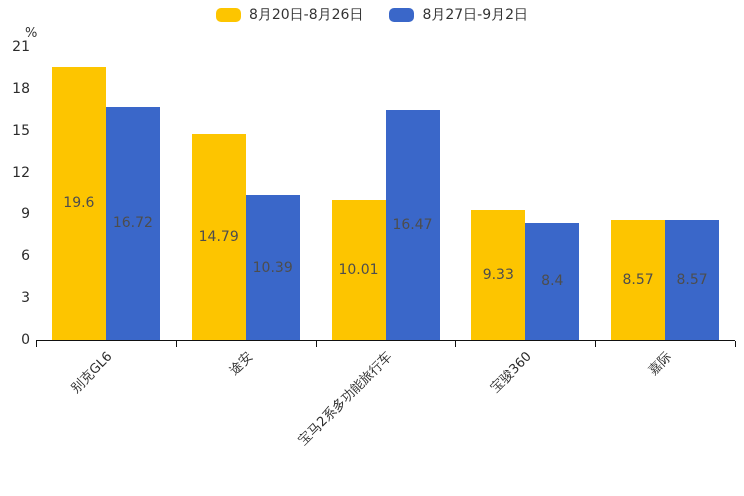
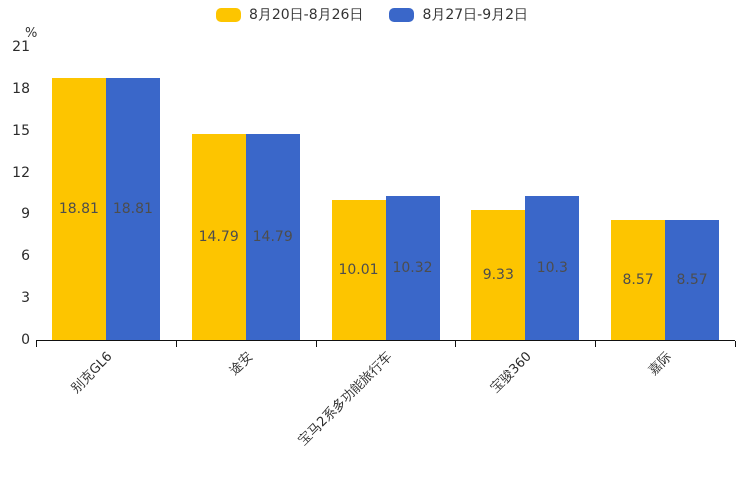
8月20日-8月26日/别克GL6: 19.6 -> 18.81
8月27日-9月2日/别克GL6: 16.72 -> 18.81
8月27日-9月2日/途安: 10.39 -> 14.79
8月27日-9月2日/宝马2系多功能旅行车: 16.47 -> 10.32
8月27日-9月2日/宝骏360: 8.4 -> 10.3
